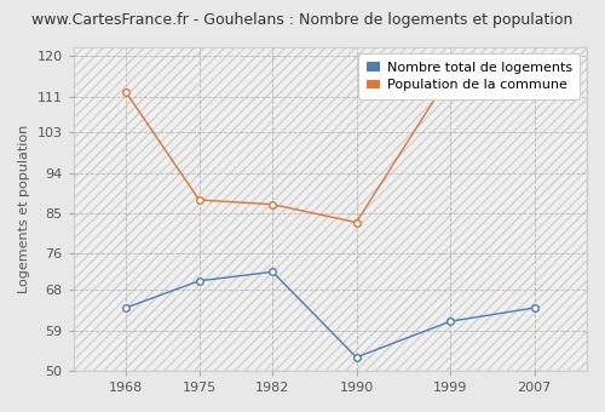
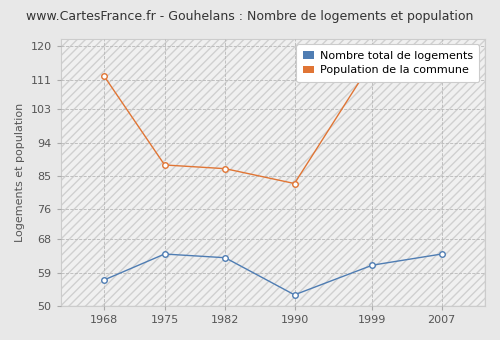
Nombre total de logements/1968: 64 -> 57
Nombre total de logements/1975: 70 -> 64
Nombre total de logements/1982: 72 -> 63
